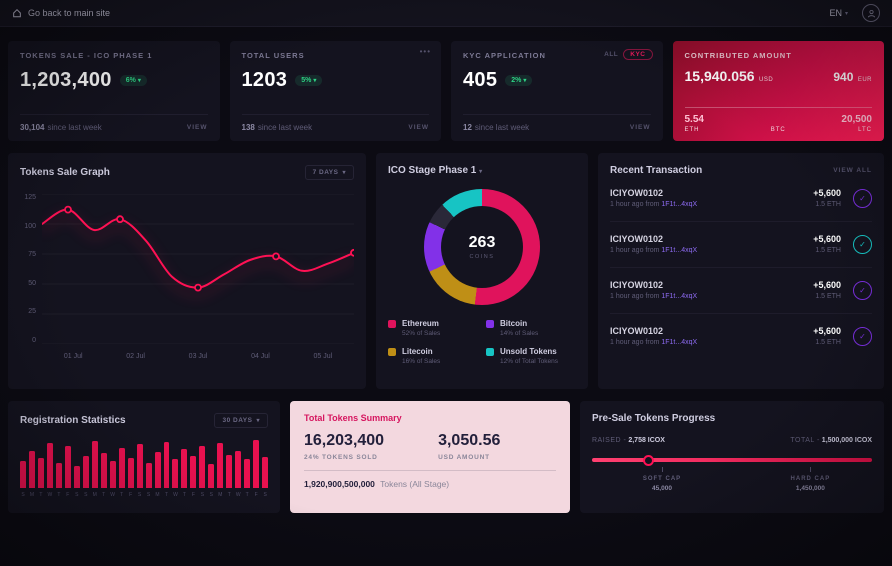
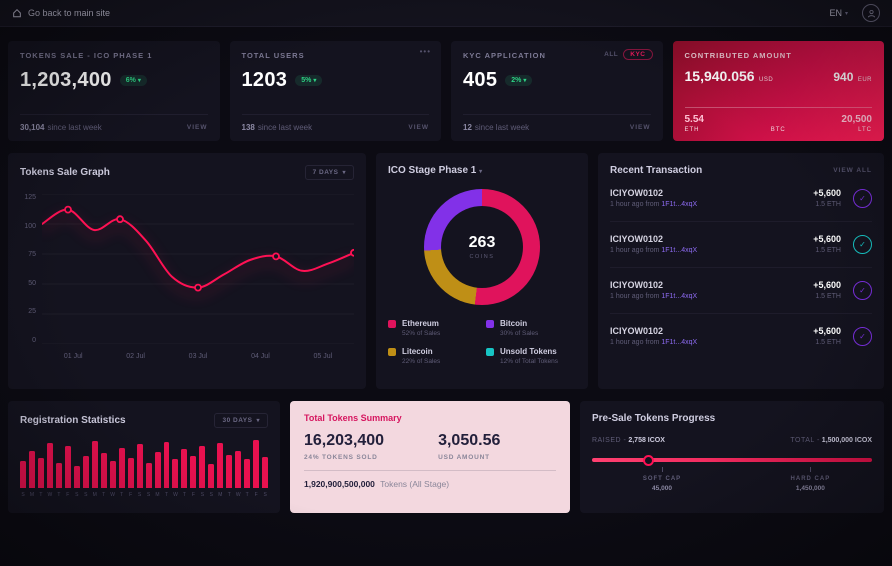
ICO Stage Phase 1/Bitcoin: 14% -> 30%
ICO Stage Phase 1/Litecoin: 16% -> 22%
